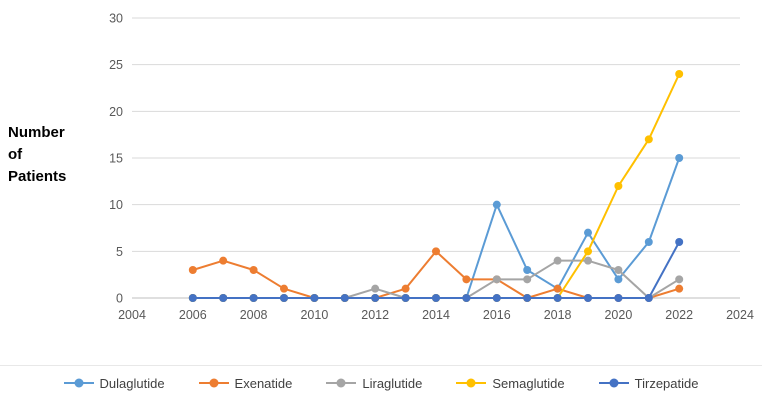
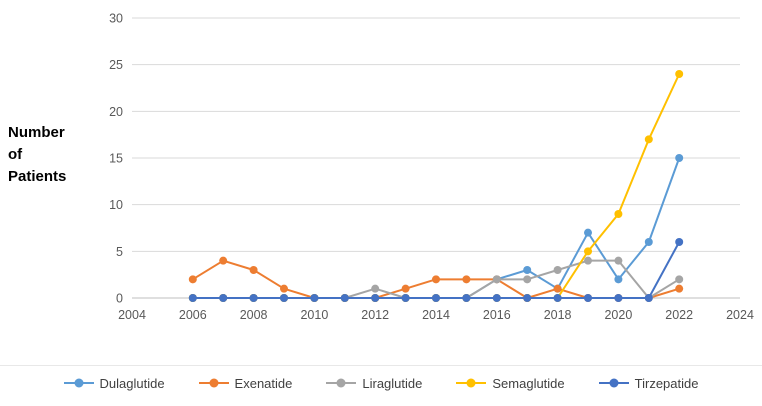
Exenatide/2006: 3 -> 2
Exenatide/2014: 5 -> 2
Dulaglutide/2016: 10 -> 2
Liraglutide/2018: 4 -> 3
Liraglutide/2020: 3 -> 4
Semaglutide/2020: 12 -> 9
